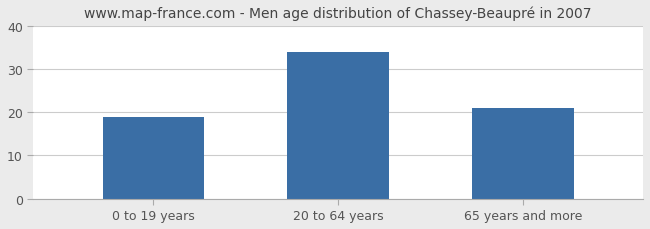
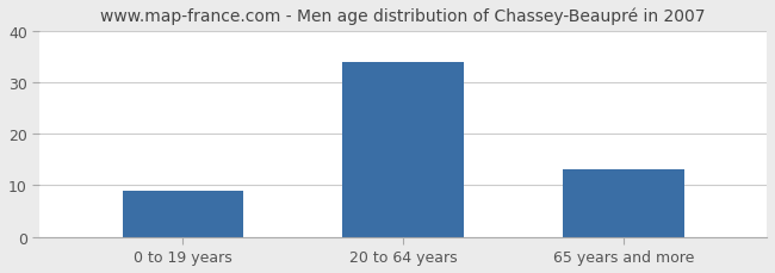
0 to 19 years: 19 -> 9
65 years and more: 21 -> 13
